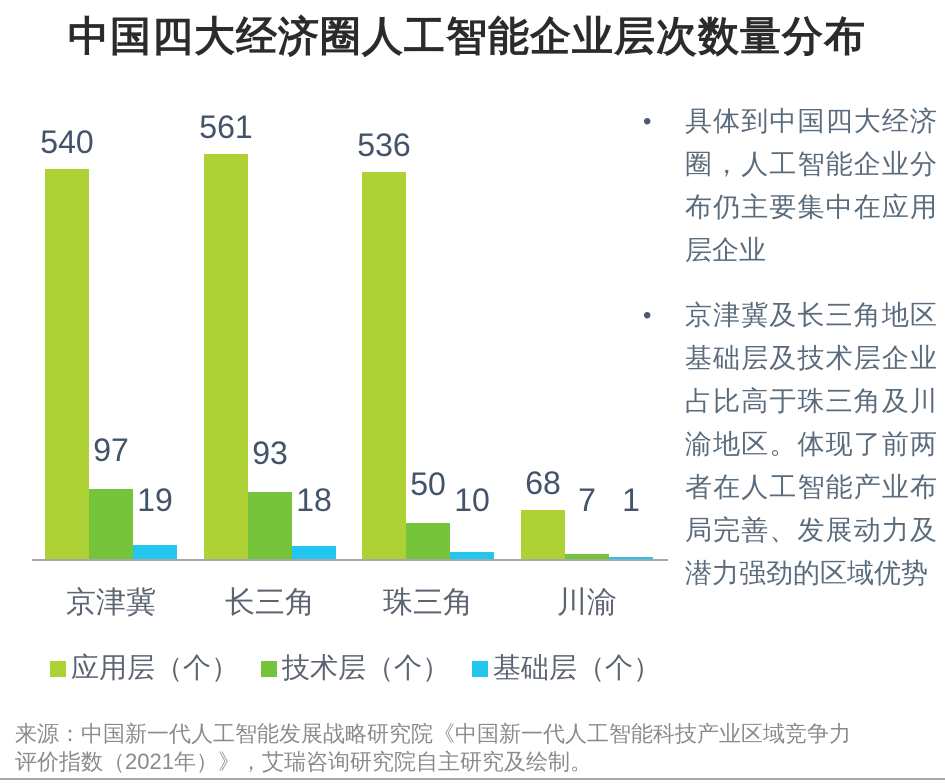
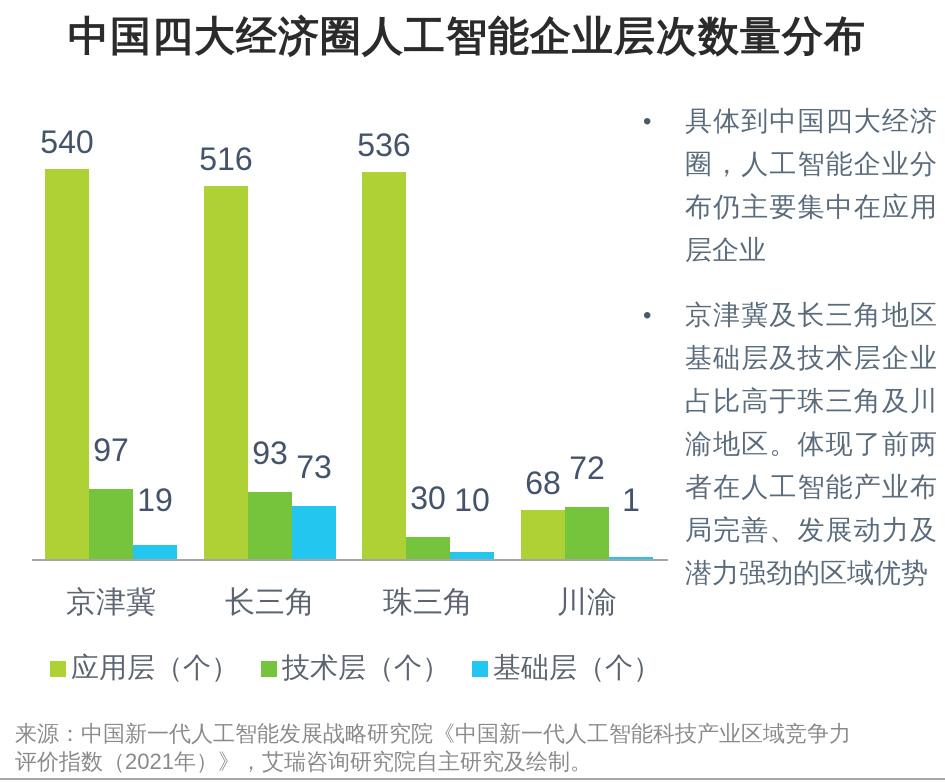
应用层（个）/长三角: 561 -> 516
基础层（个）/长三角: 18 -> 73
技术层（个）/珠三角: 50 -> 30
技术层（个）/川渝: 7 -> 72
